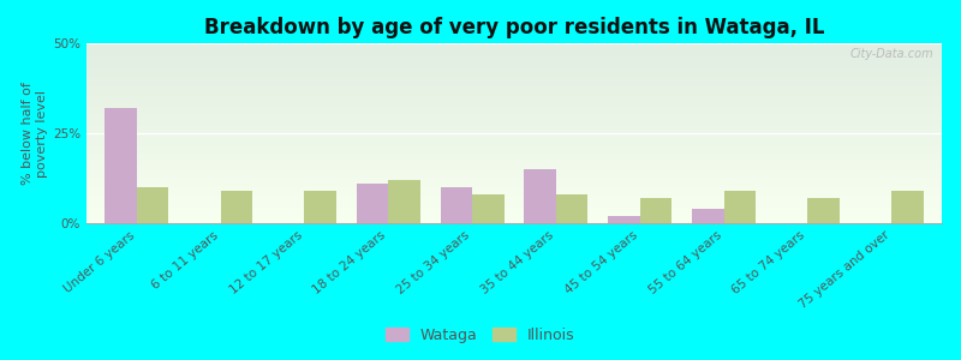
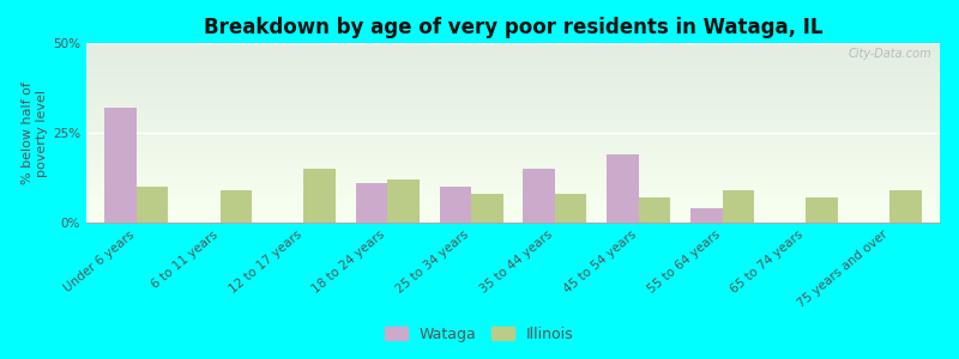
Illinois/12 to 17 years: 9% -> 15%
Wataga/45 to 54 years: 2% -> 19%
